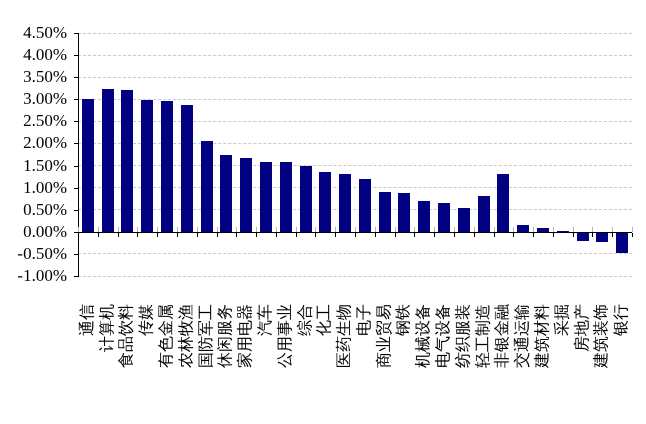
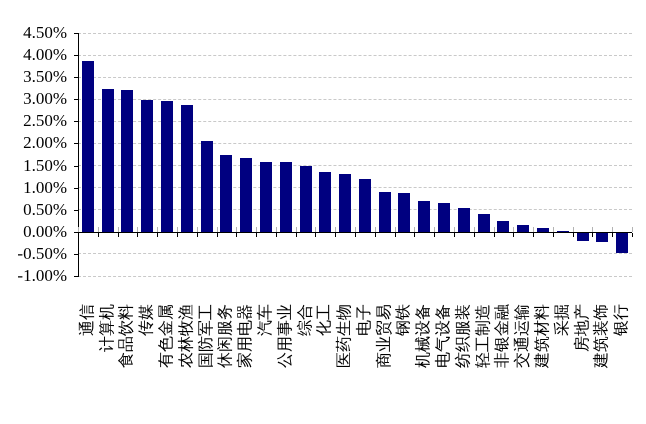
通信: 3.0% -> 3.9%
轻工制造: 0.8% -> 0.4%
非银金融: 1.3% -> 0.2%
